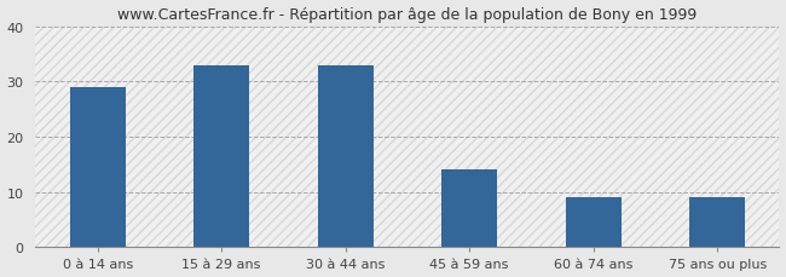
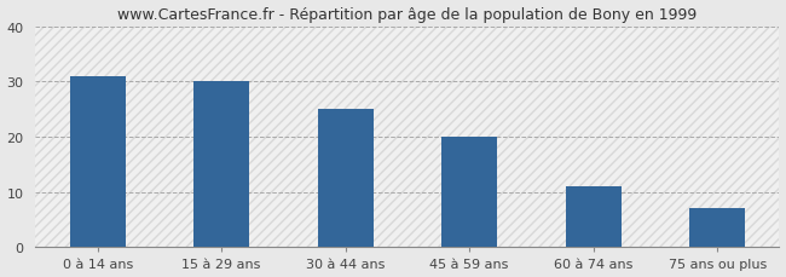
0 à 14 ans: 29 -> 31
15 à 29 ans: 33 -> 30
30 à 44 ans: 33 -> 25
45 à 59 ans: 14 -> 20
60 à 74 ans: 9 -> 11
75 ans ou plus: 9 -> 7
